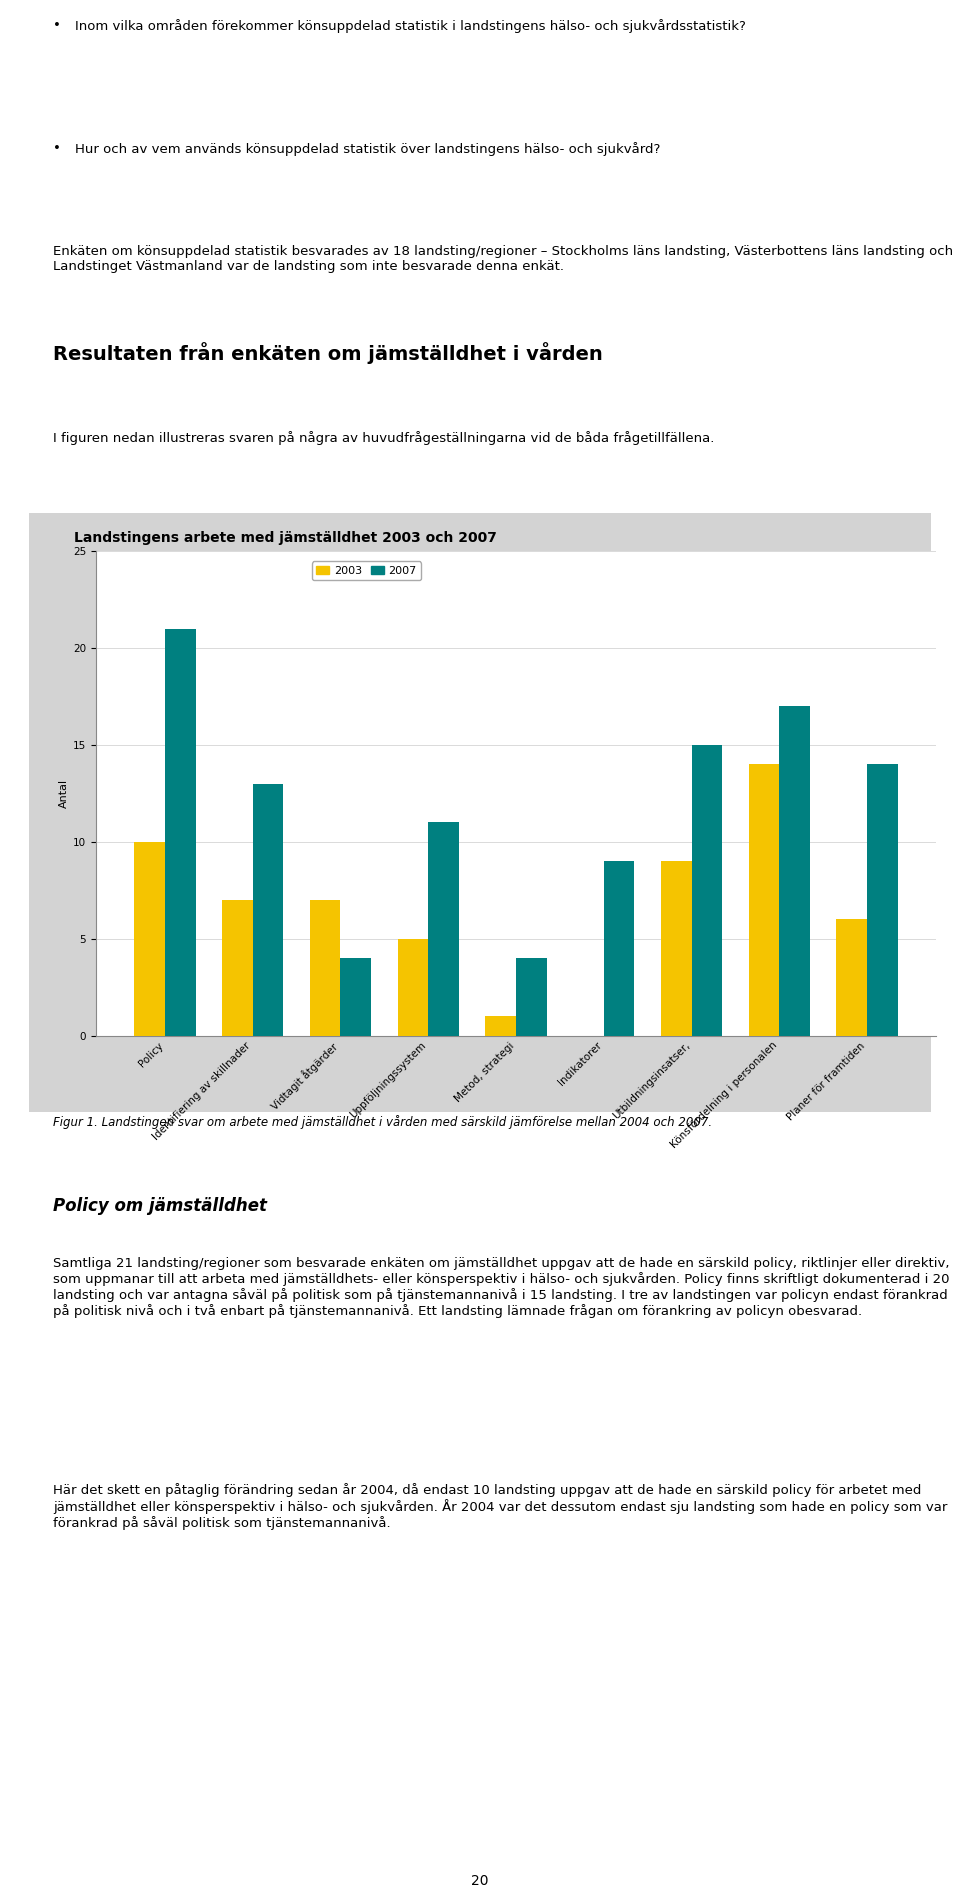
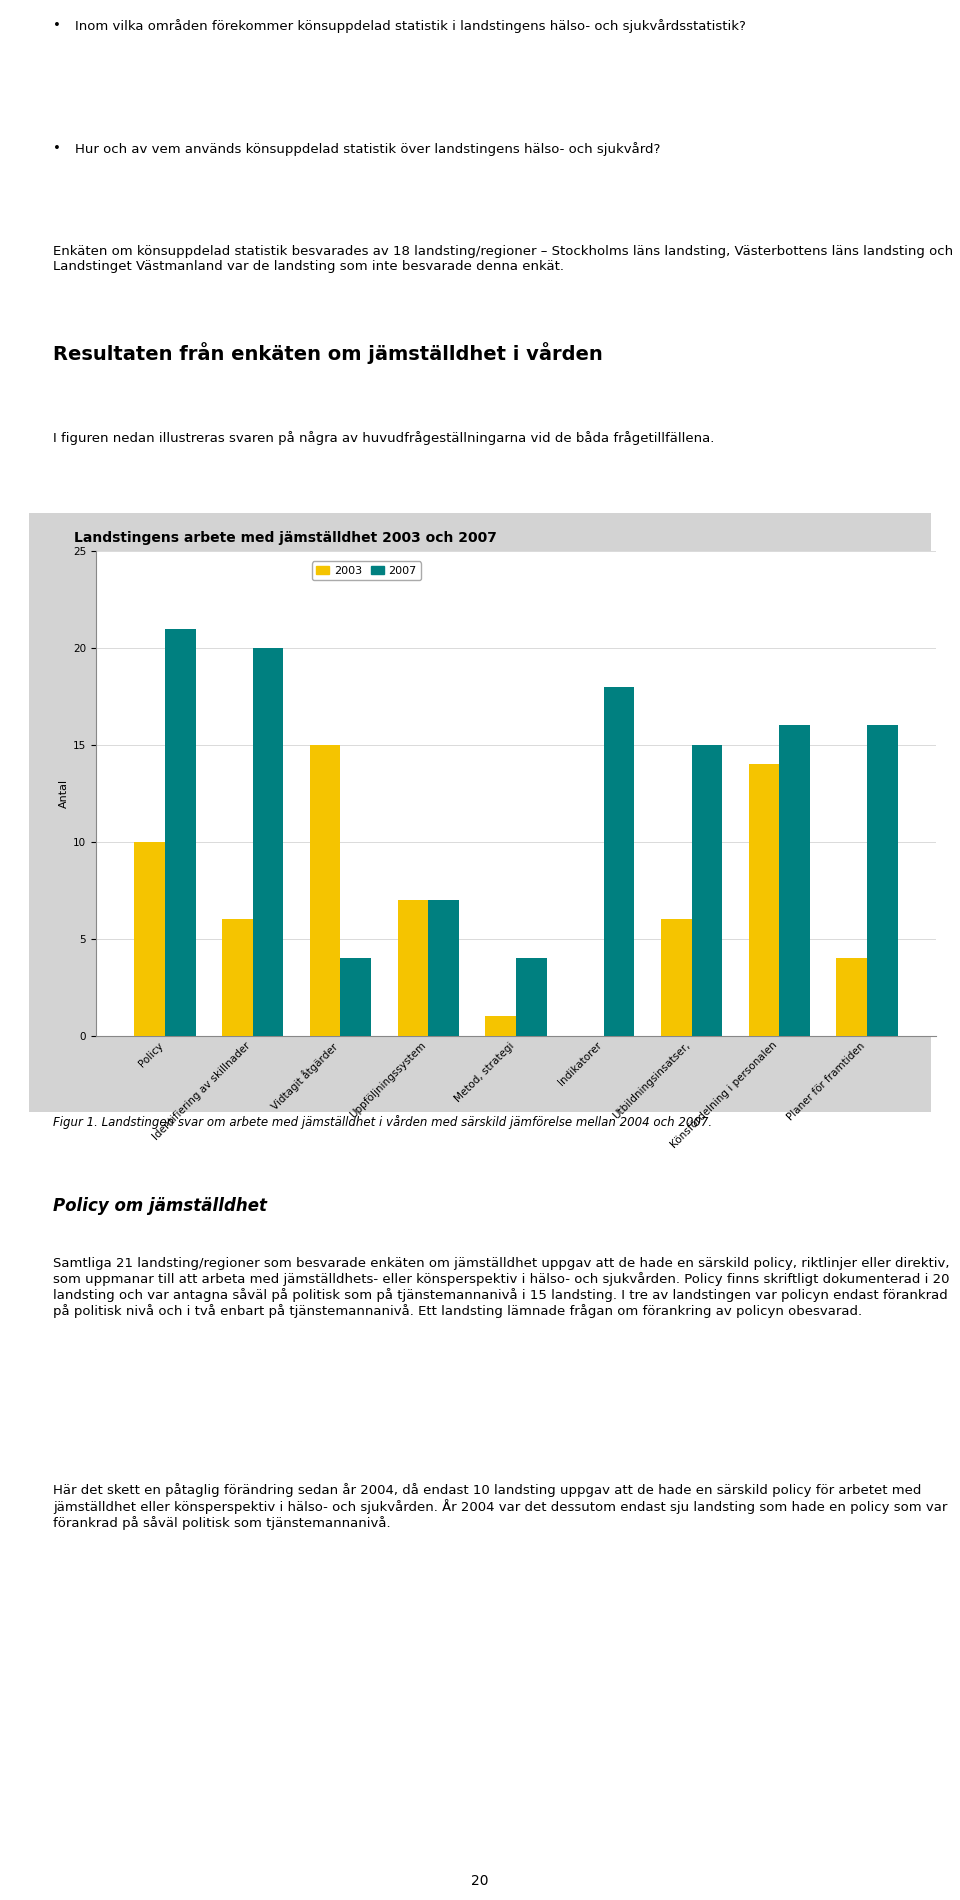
2003/Identifiering av skillnader: 7 -> 6
2007/Identifiering av skillnader: 13 -> 20
2003/Vidtagit åtgärder: 7 -> 15
2003/Uppföljningssystem: 5 -> 7
2007/Uppföljningssystem: 11 -> 7
2007/Indikatorer: 9 -> 18
2003/Utbildningsinsatser,: 9 -> 6
2007/Könsfördelning i personalen: 17 -> 16
2003/Planer för framtiden: 6 -> 4
2007/Planer för framtiden: 14 -> 16
